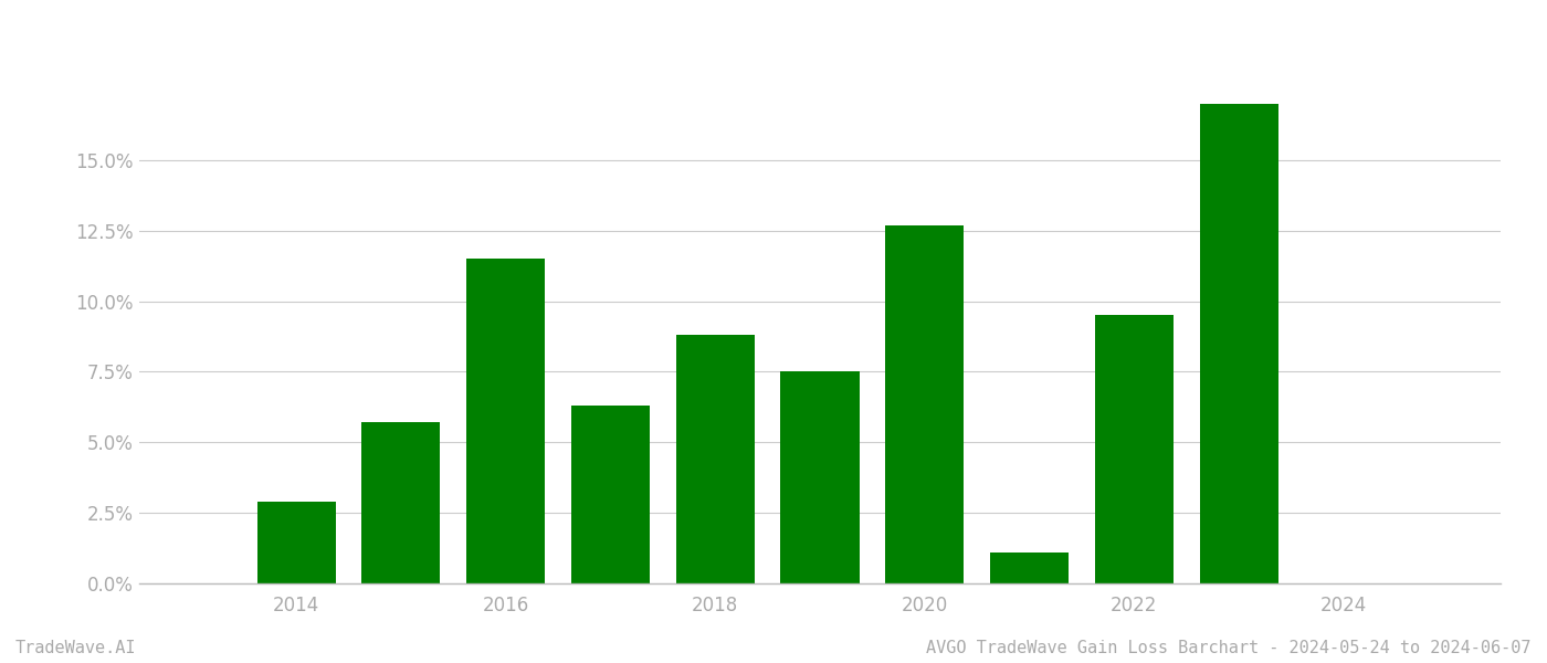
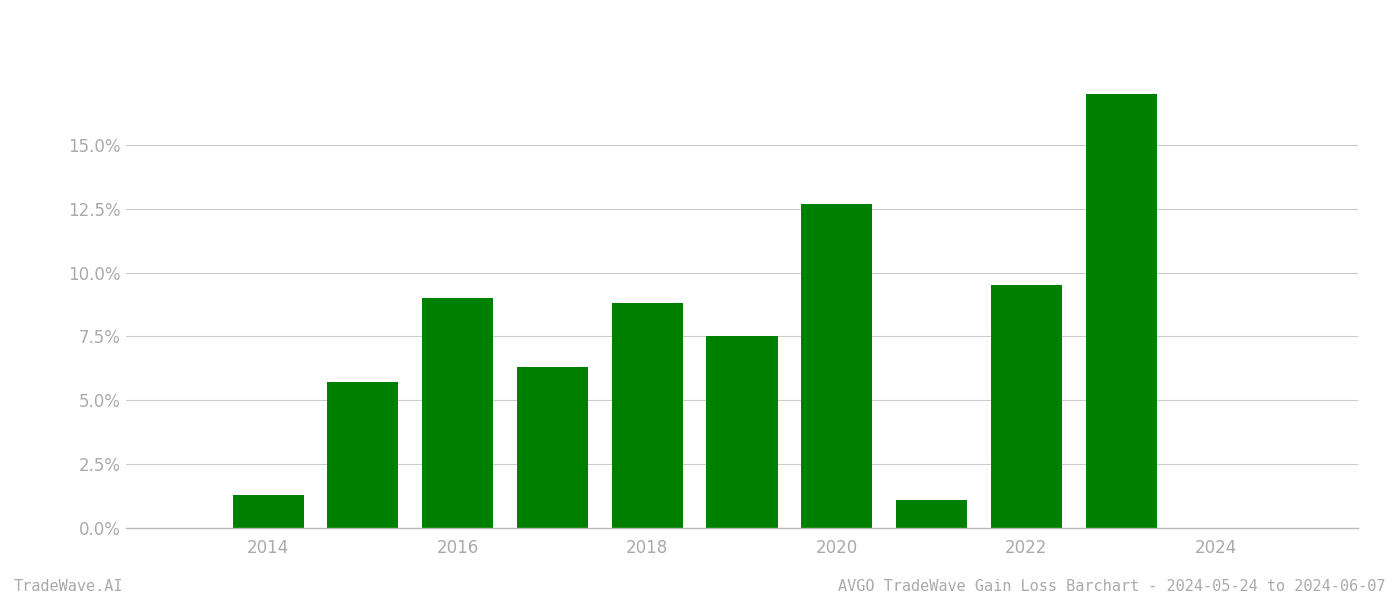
2014: 2.9% -> 1.3%
2016: 11.5% -> 9.0%
